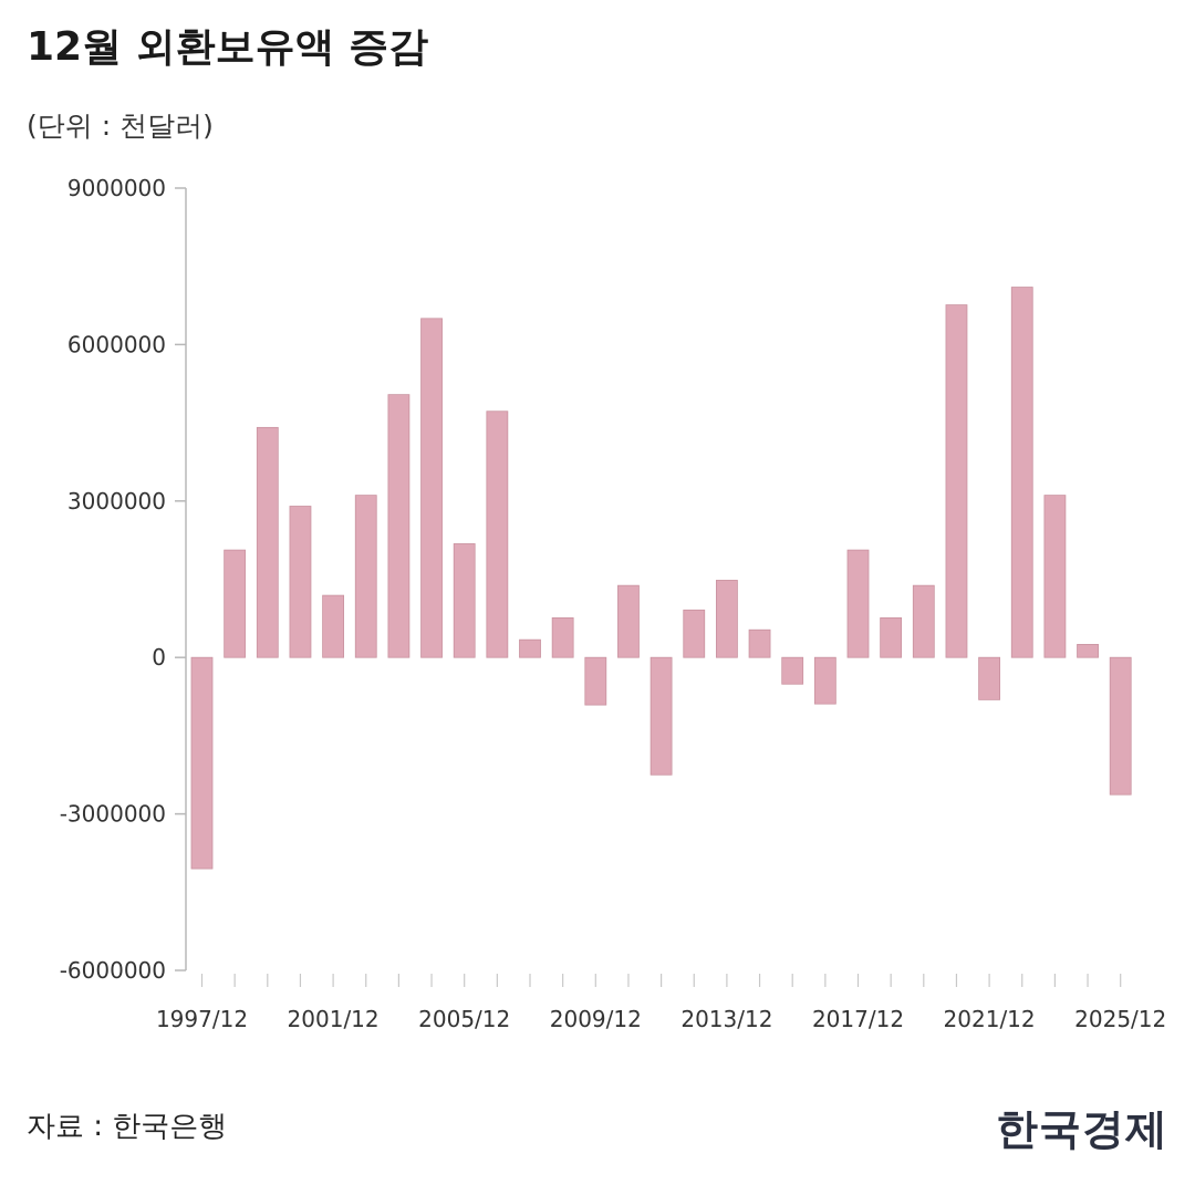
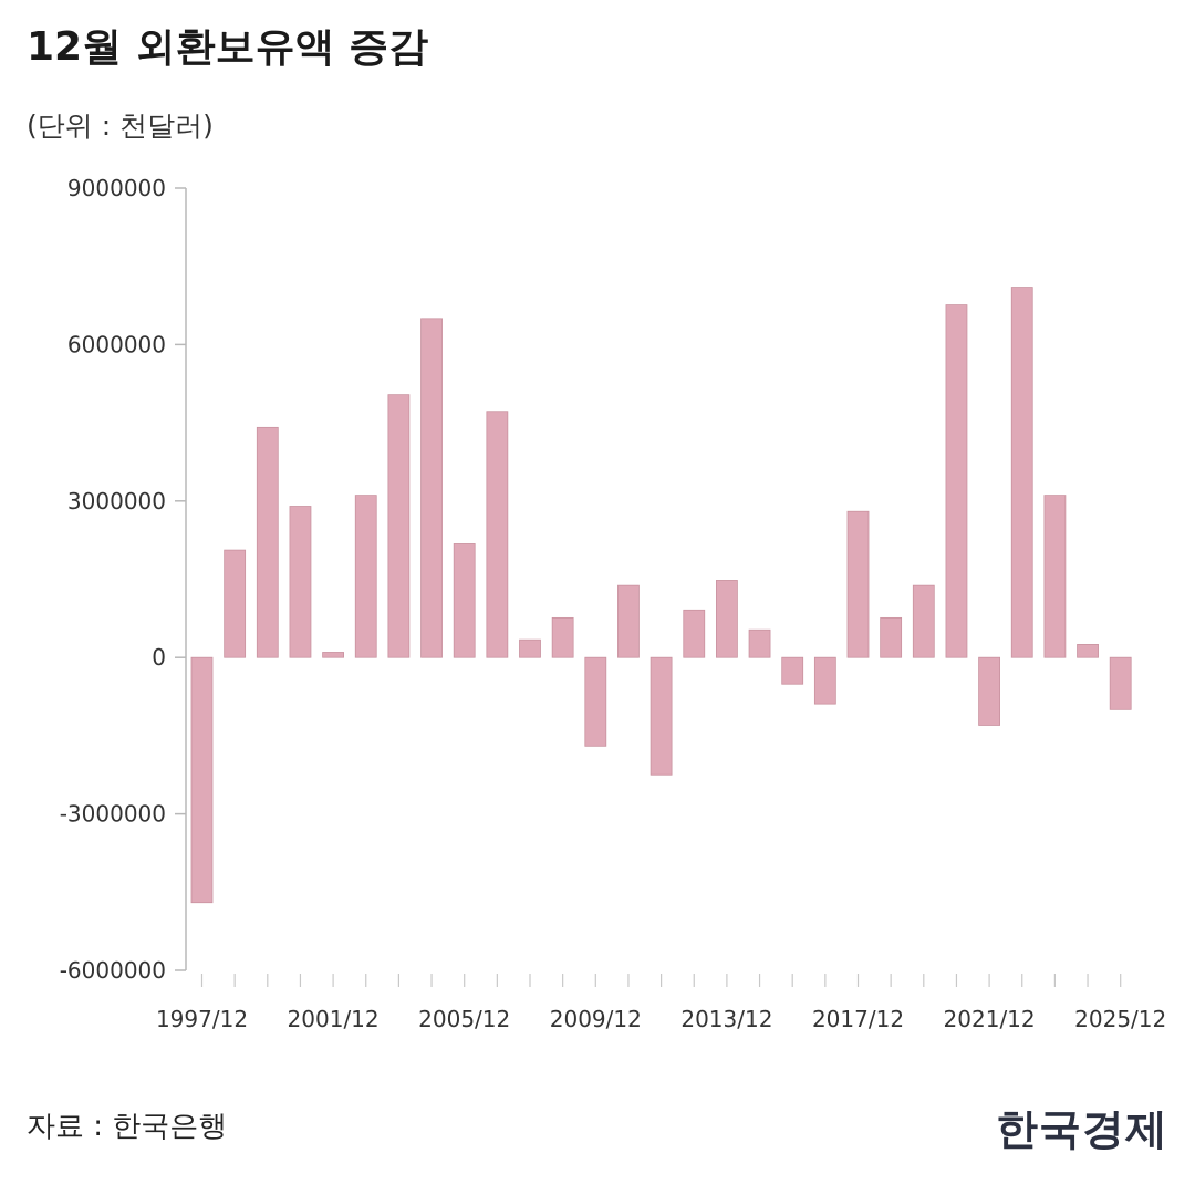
1997/12: -4000000 -> -4700000
2001/12: 1200000 -> 100000
2009/12: -900000 -> -1700000
2017/12: 2100000 -> 2800000
2021/12: -800000 -> -1300000
2025/12: -2600000 -> -1000000
